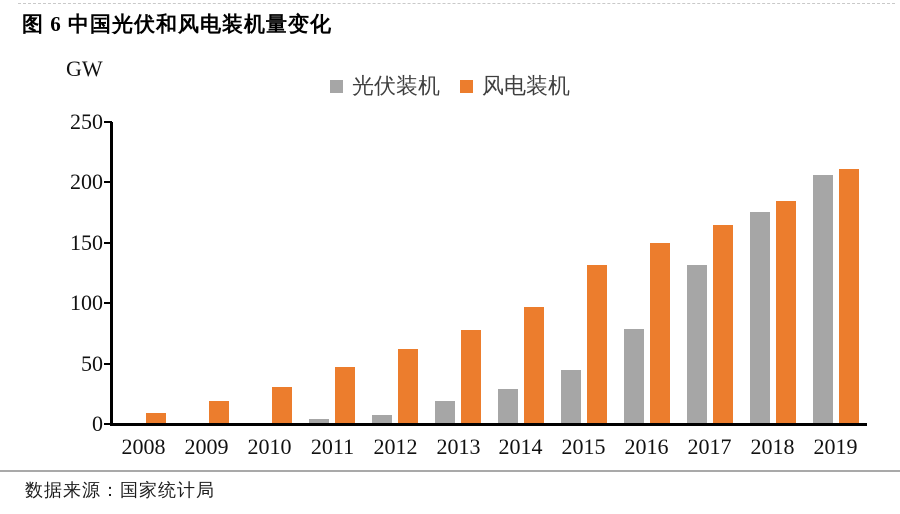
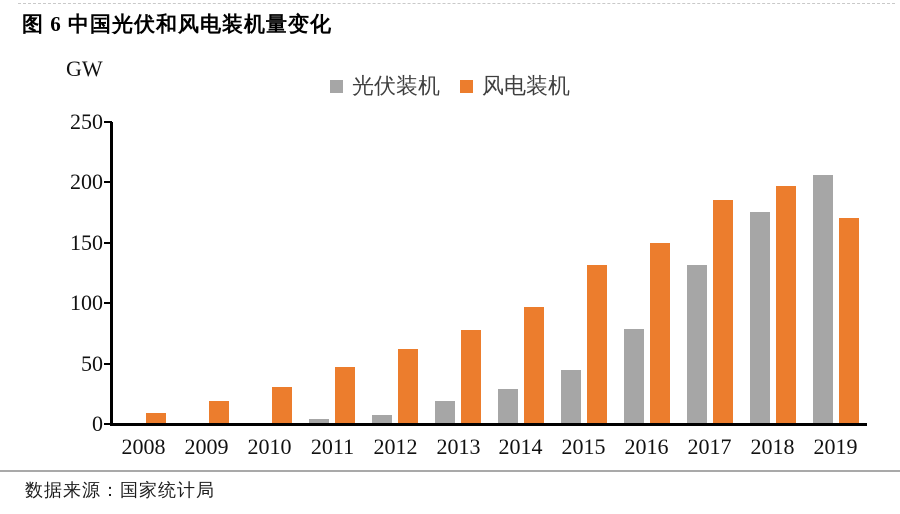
风电装机/2017: 164 -> 185
风电装机/2018: 184 -> 196
风电装机/2019: 210 -> 170
